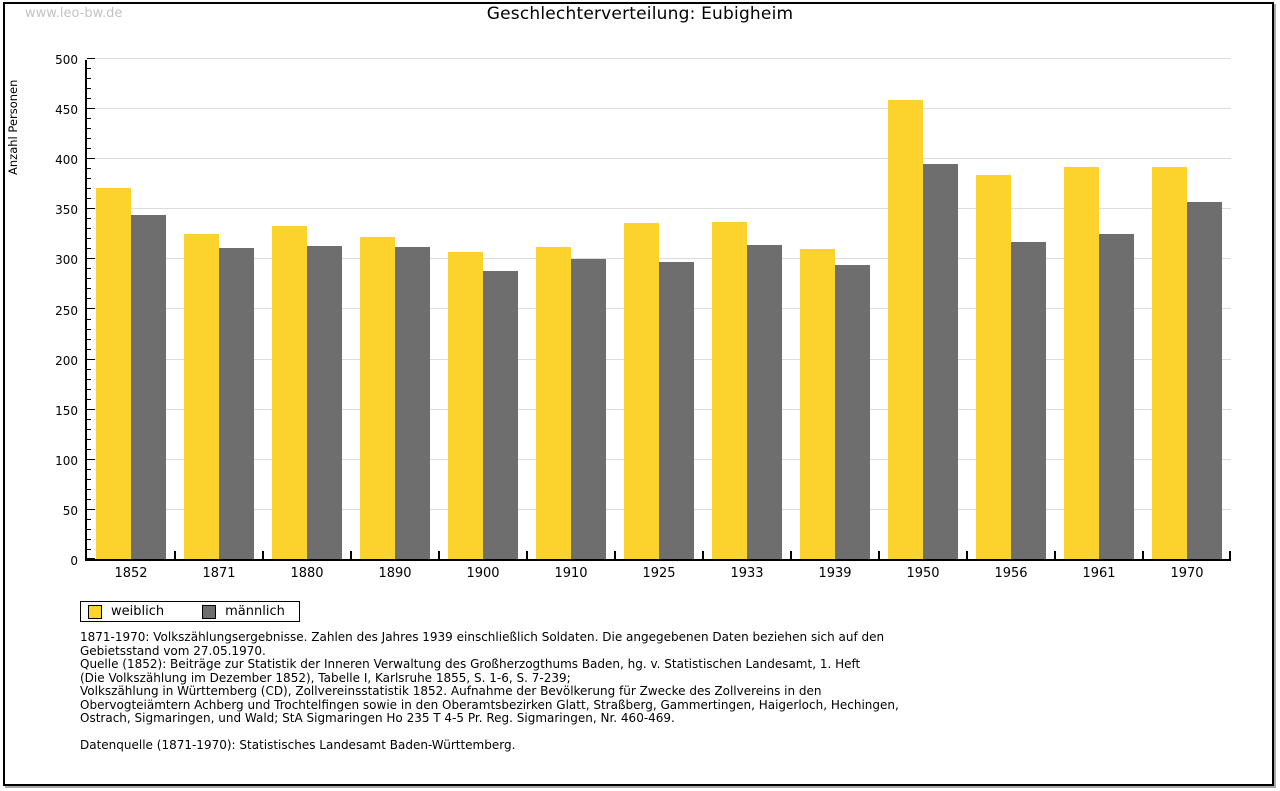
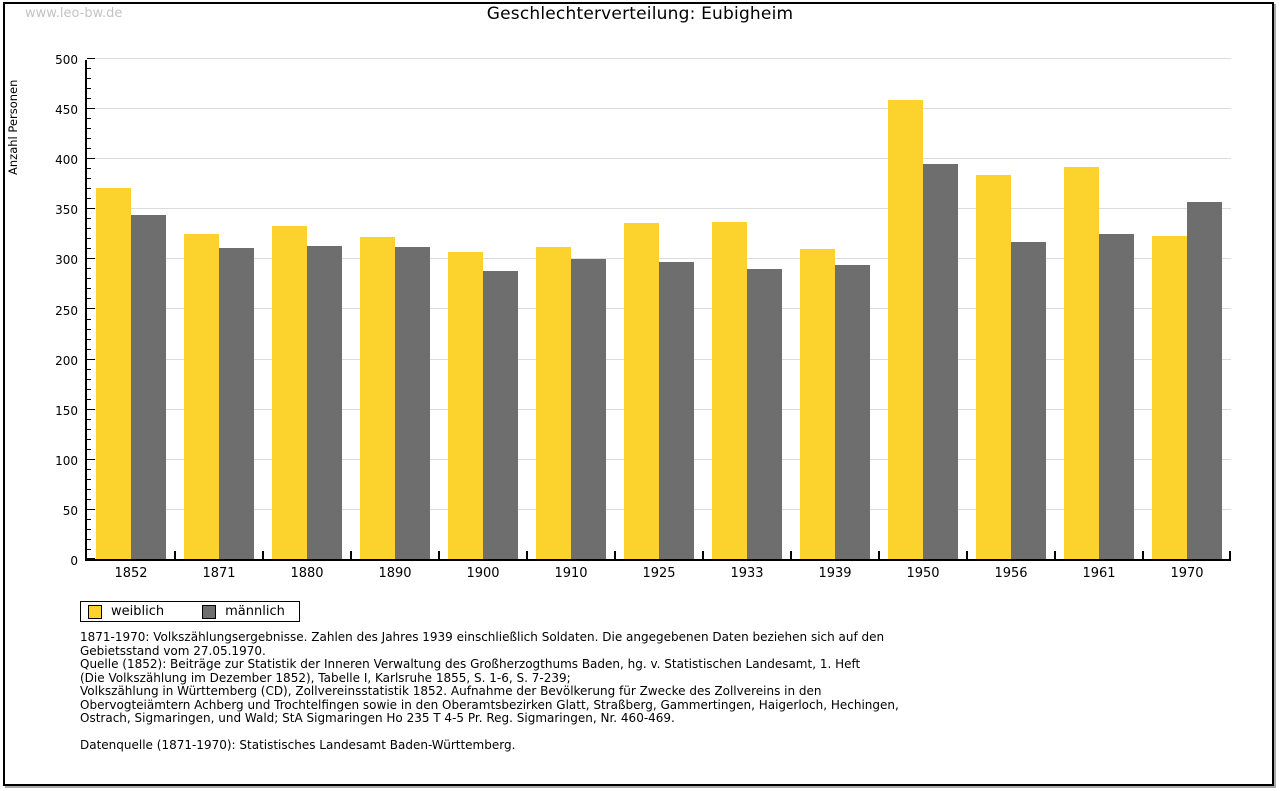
männlich/1933: 313 -> 289
weiblich/1970: 391 -> 322
